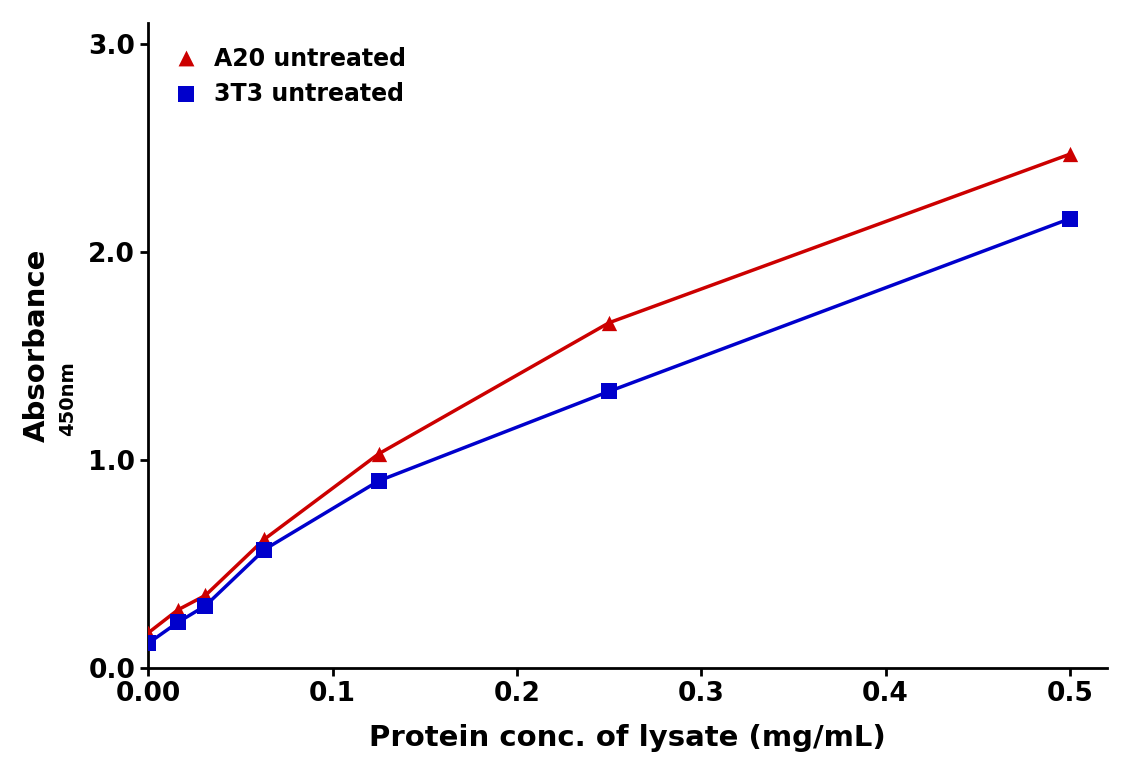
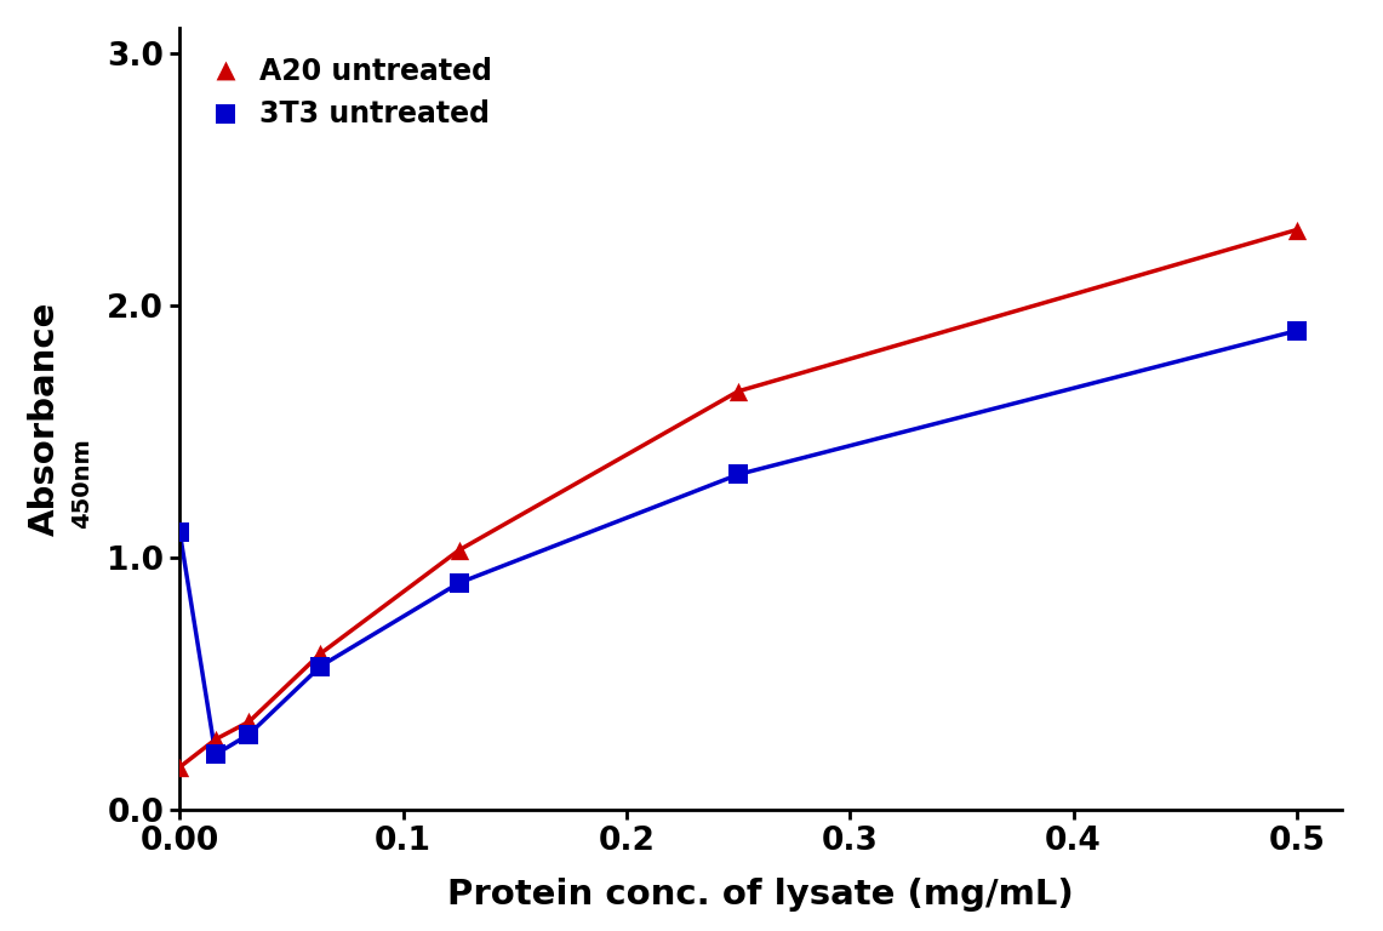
3T3 untreated/0.00: 0.12 -> 1.10
A20 untreated/0.5: 2.47 -> 2.30
3T3 untreated/0.5: 2.16 -> 1.90
